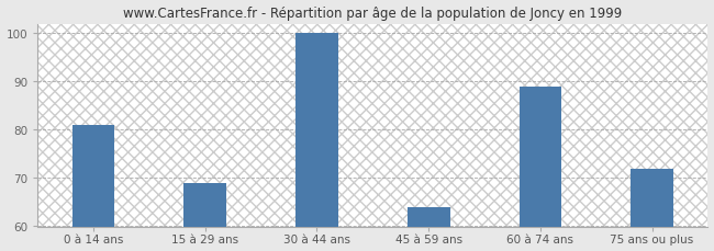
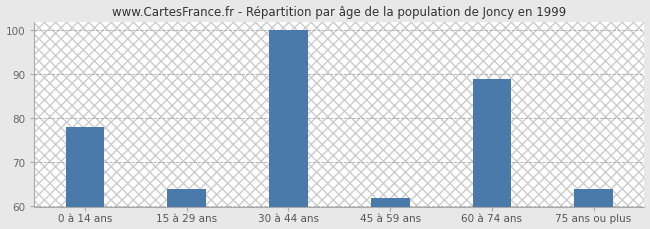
0 à 14 ans: 81 -> 78
15 à 29 ans: 69 -> 64
45 à 59 ans: 64 -> 62
75 ans ou plus: 72 -> 64
